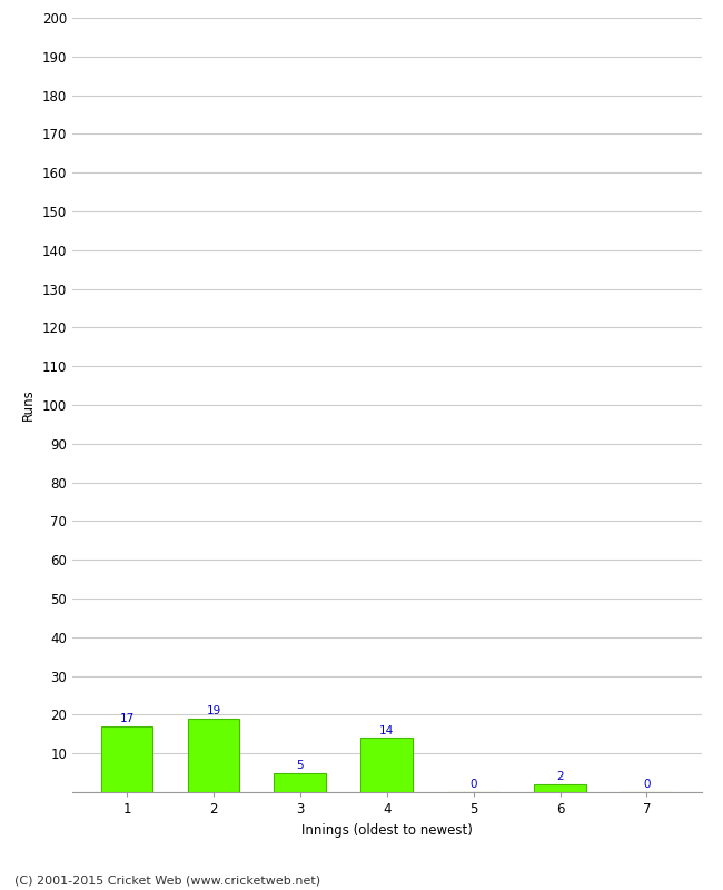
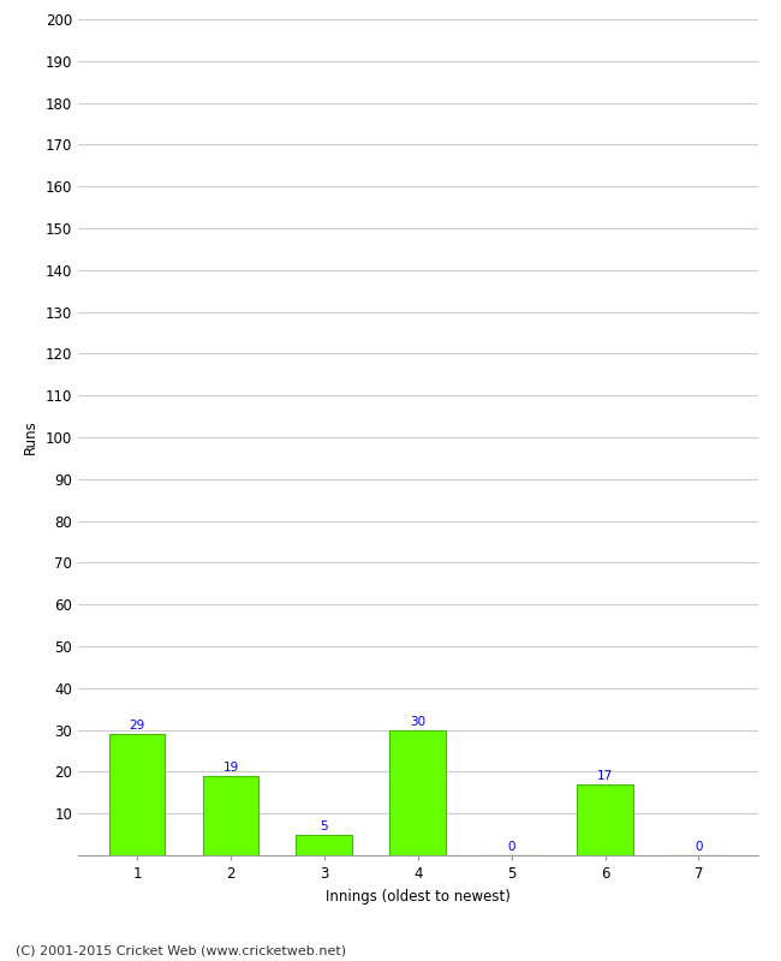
1: 17 -> 29
4: 14 -> 30
6: 2 -> 17
